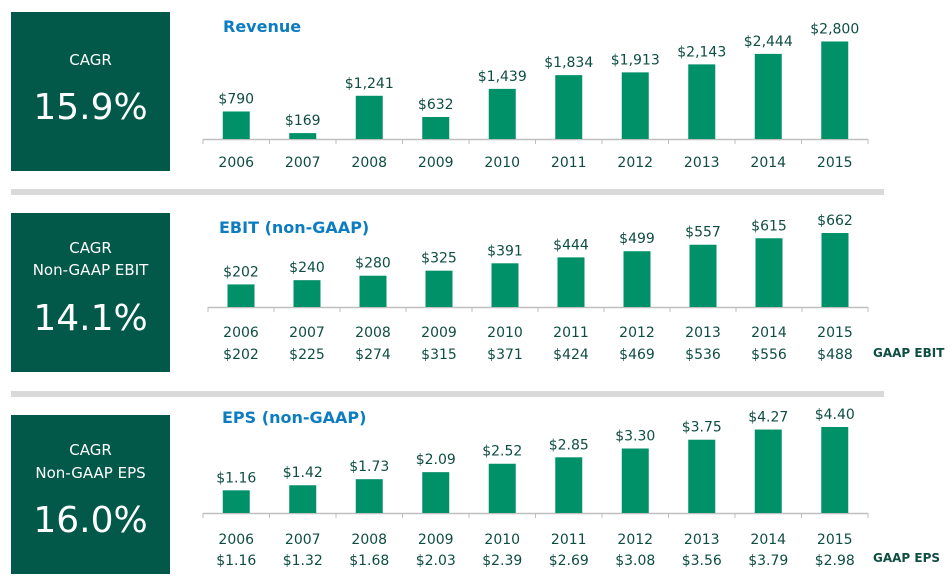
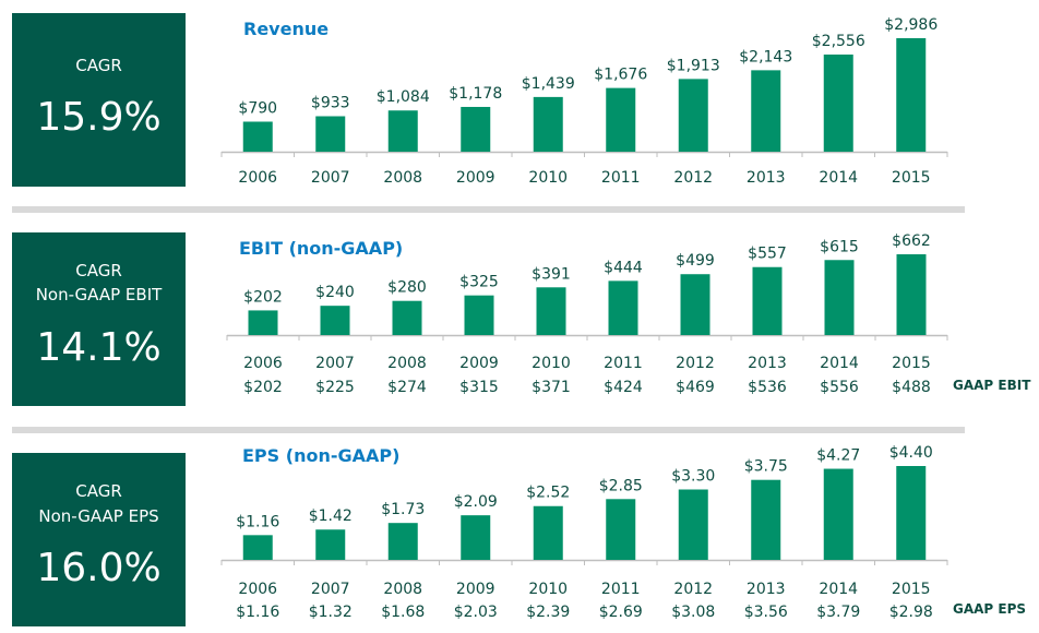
Revenue/2007: $169 -> $933
Revenue/2008: $1,241 -> $1,084
Revenue/2009: $632 -> $1,178
Revenue/2011: $1,834 -> $1,676
Revenue/2014: $2,444 -> $2,556
Revenue/2015: $2,800 -> $2,986
